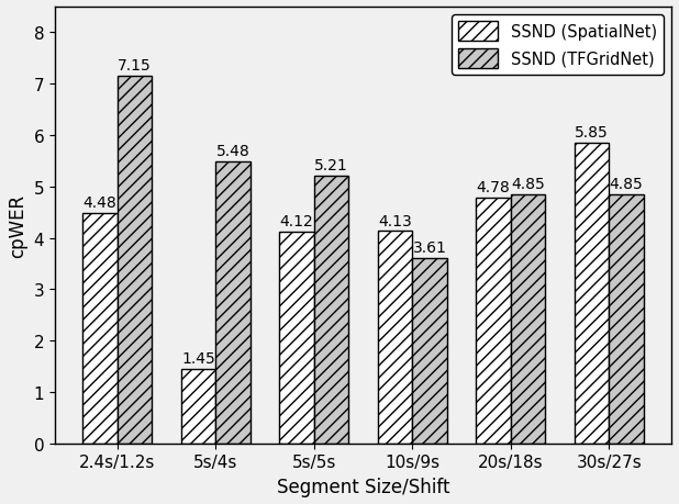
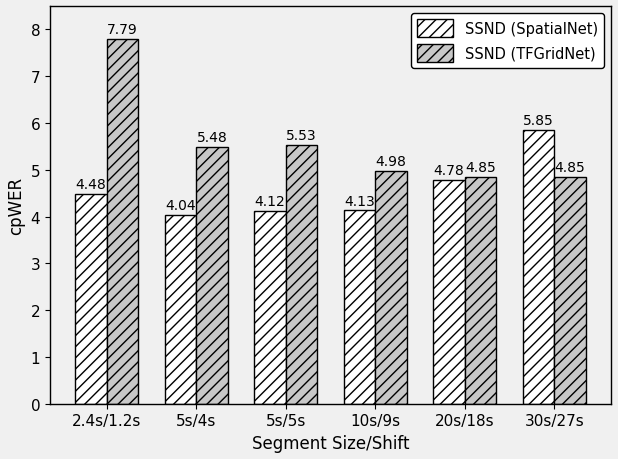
SSND (TFGridNet)/2.4s/1.2s: 7.15 -> 7.79
SSND (SpatialNet)/5s/4s: 1.45 -> 4.04
SSND (TFGridNet)/5s/5s: 5.21 -> 5.53
SSND (TFGridNet)/10s/9s: 3.61 -> 4.98
